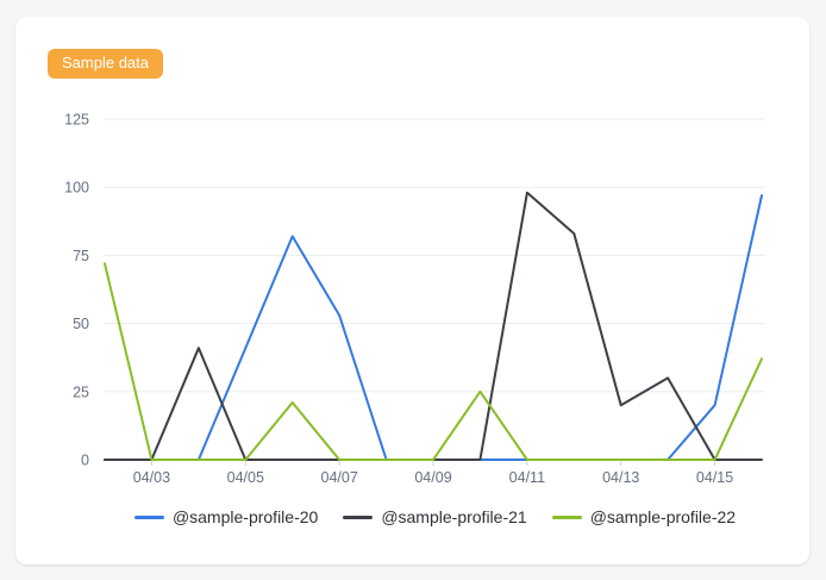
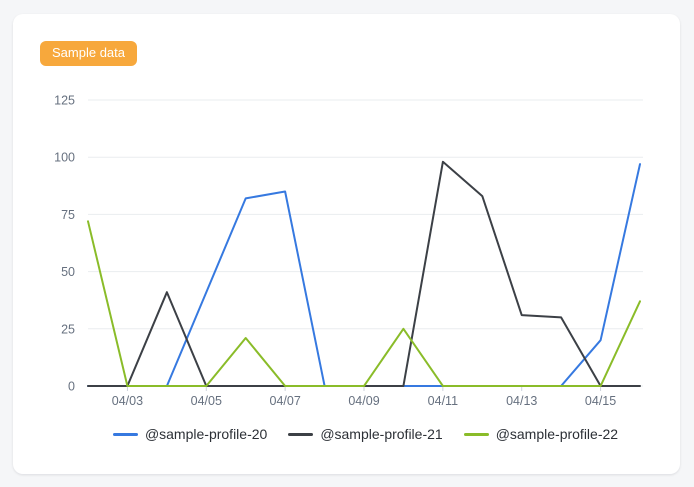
@sample-profile-20/04/07: 53 -> 85
@sample-profile-21/04/13: 20 -> 31
